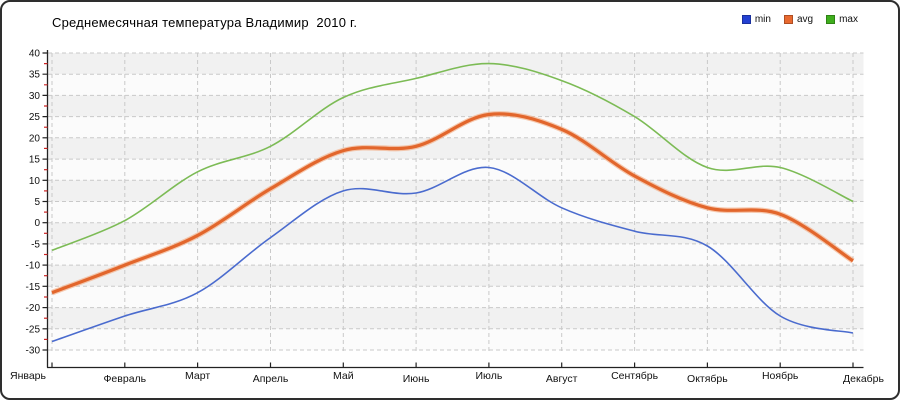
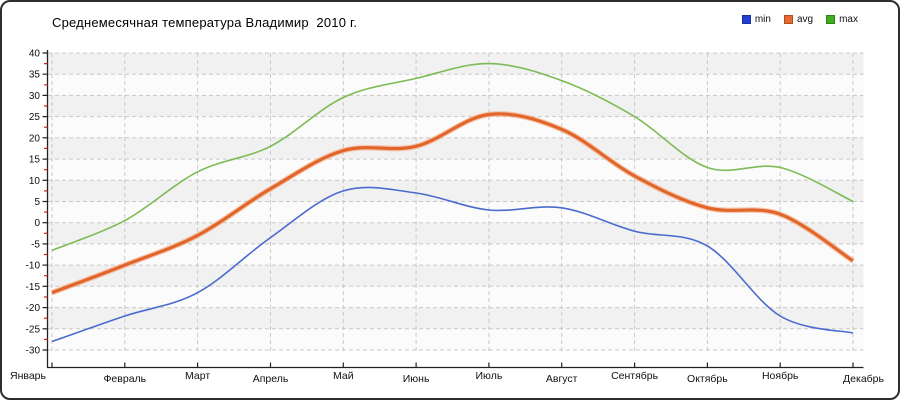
min/Июль: 13 -> 3
